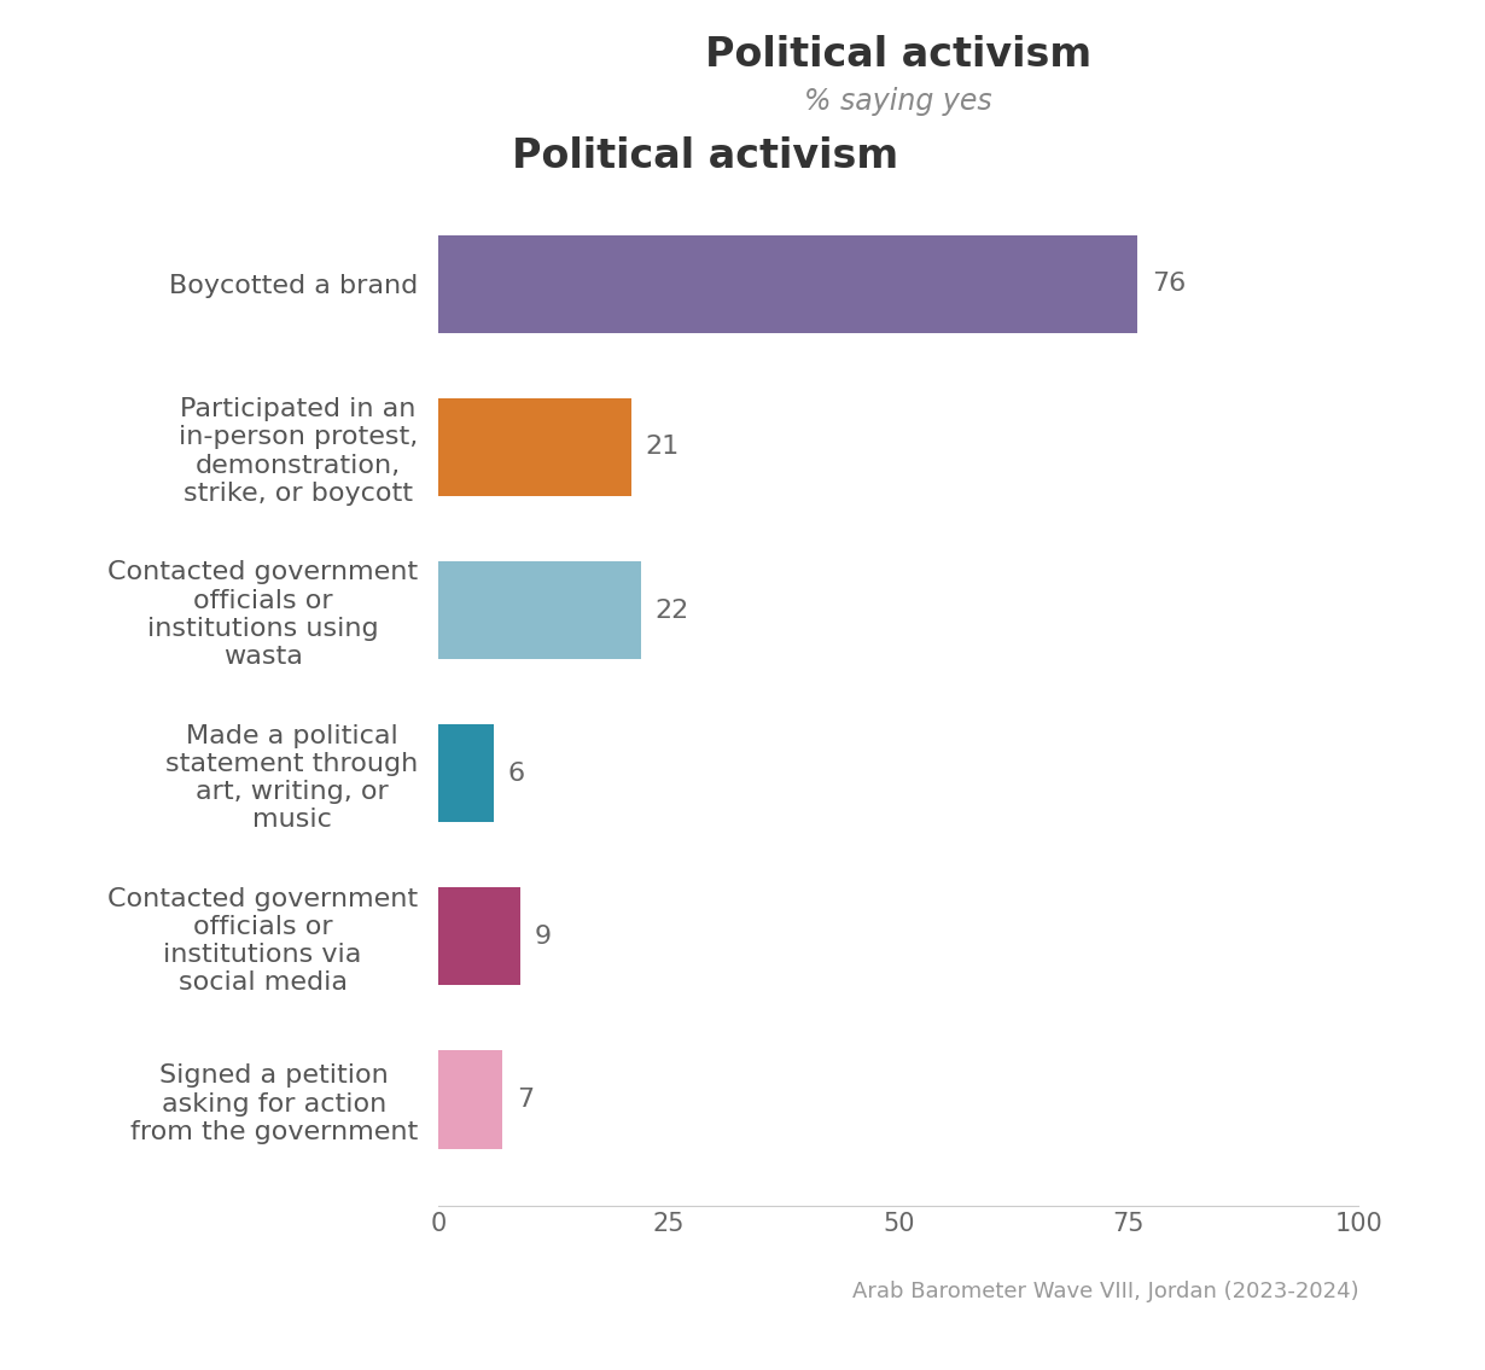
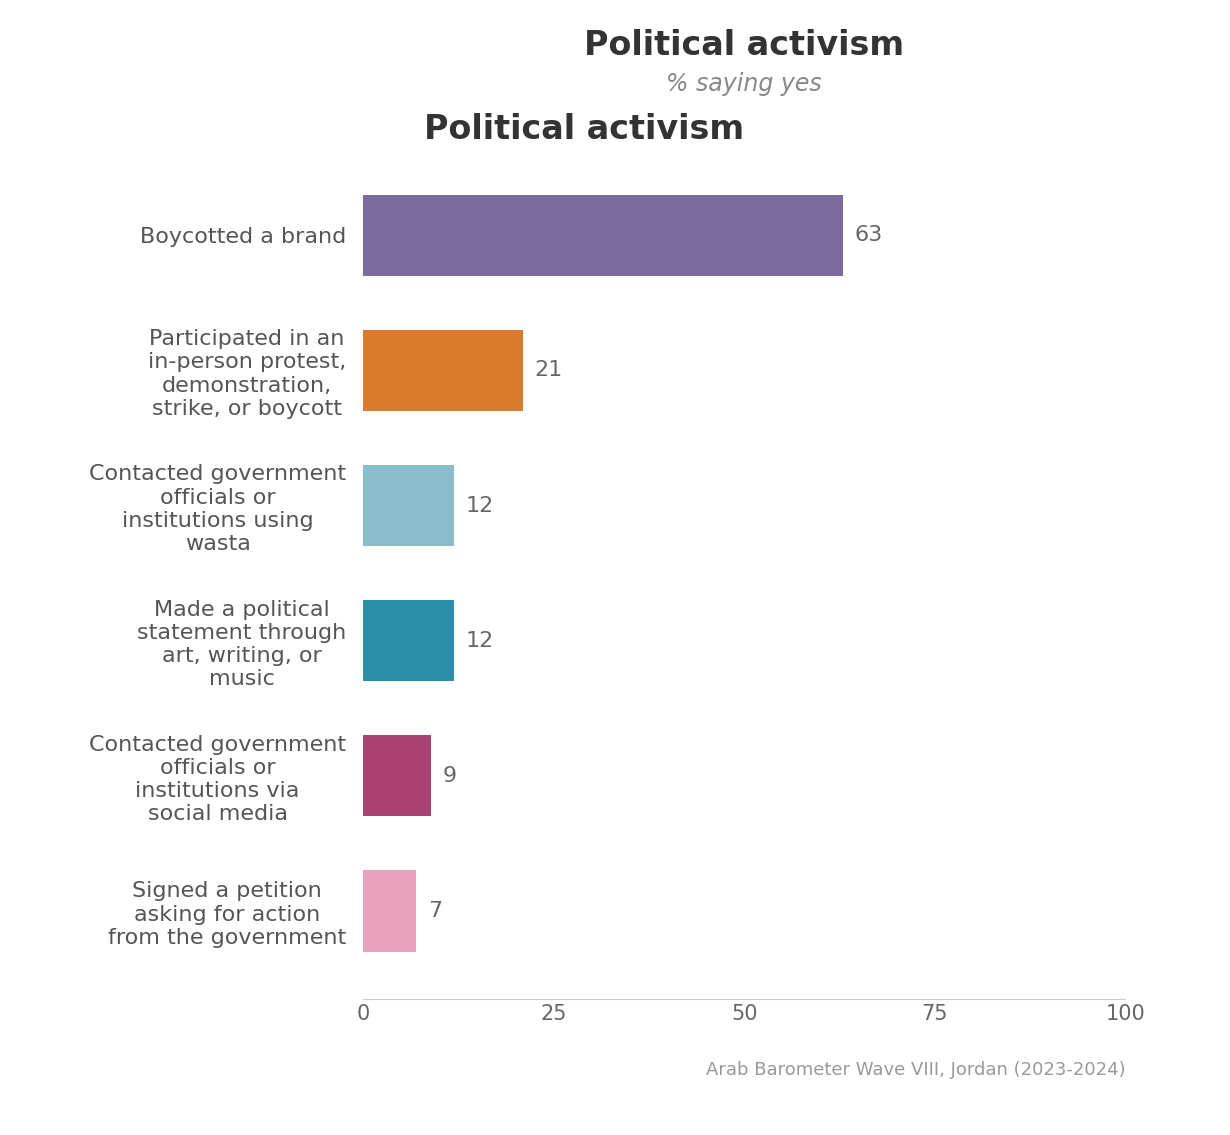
Boycotted a brand: 76 -> 63
Contacted government officials or institutions using wasta: 22 -> 12
Made a political statement through art, writing, or music: 6 -> 12
